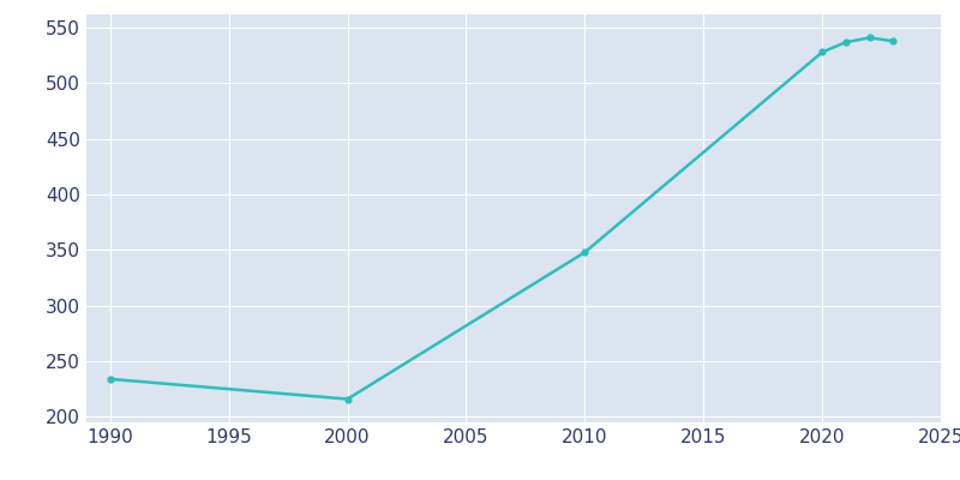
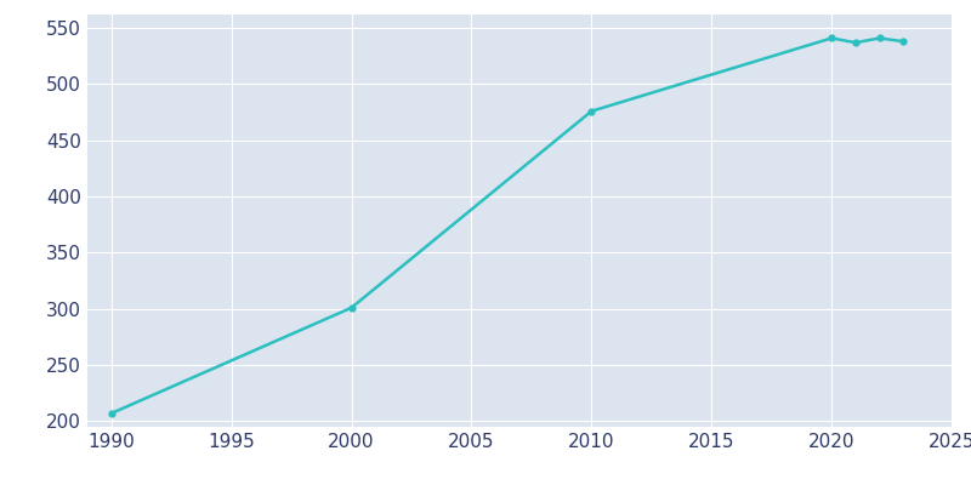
1990: 234 -> 207
2000: 216 -> 301
2010: 348 -> 476
2020: 528 -> 541
